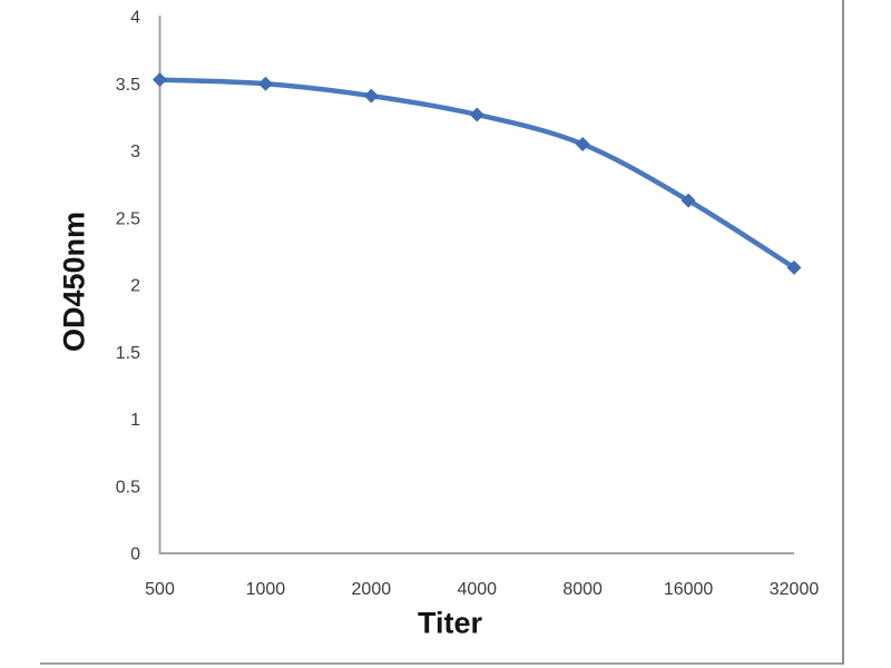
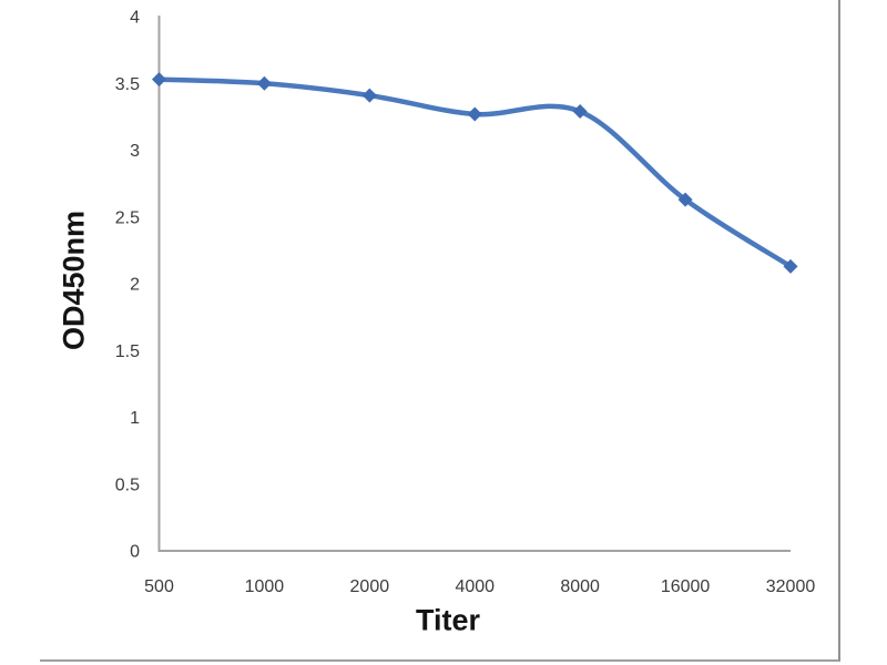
8000: 3.05 -> 3.29
